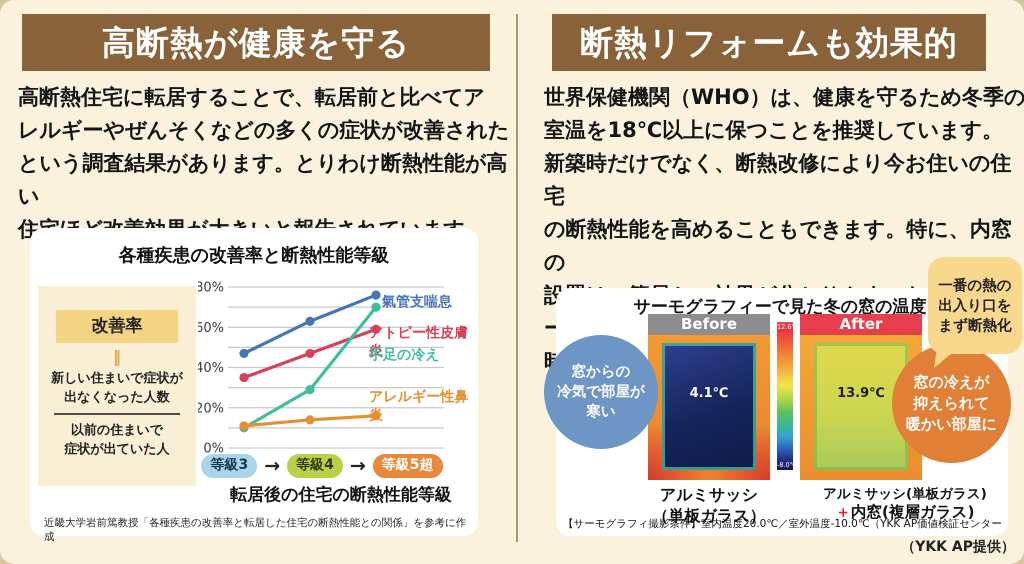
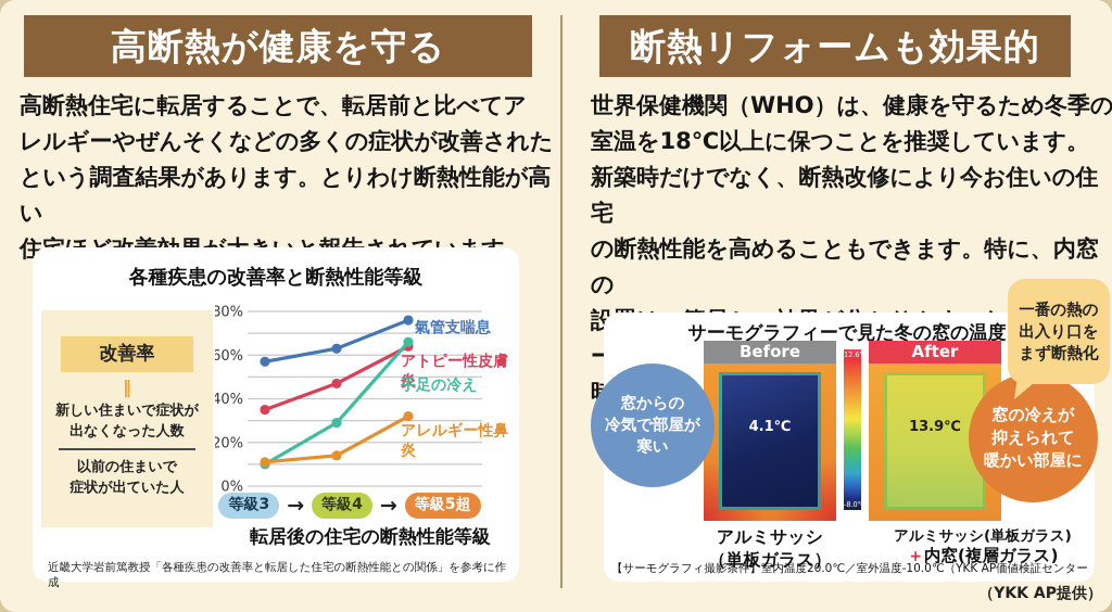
氣管支喘息/等級3: 47% -> 57%
アトピー性皮膚炎/等級5超: 59% -> 64%
手足の冷え/等級5超: 70% -> 66%
アレルギー性鼻炎/等級5超: 16% -> 32%
